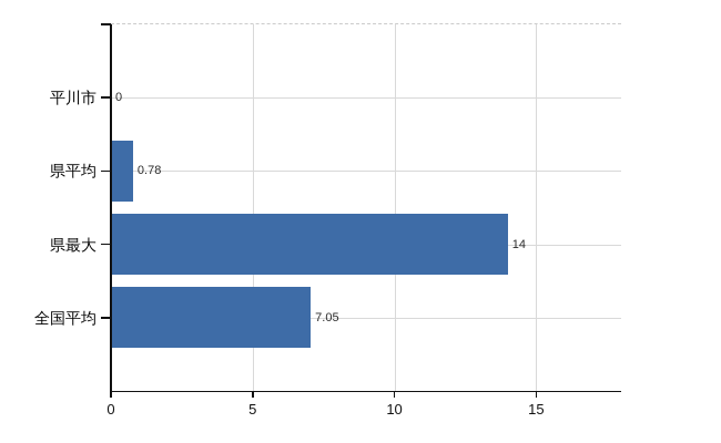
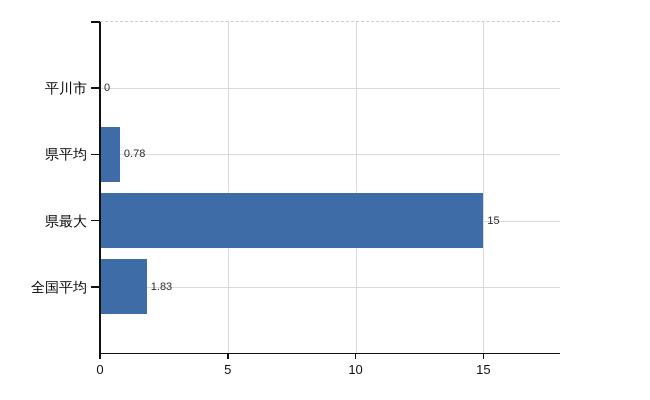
県最大: 14 -> 15
全国平均: 7.05 -> 1.83
